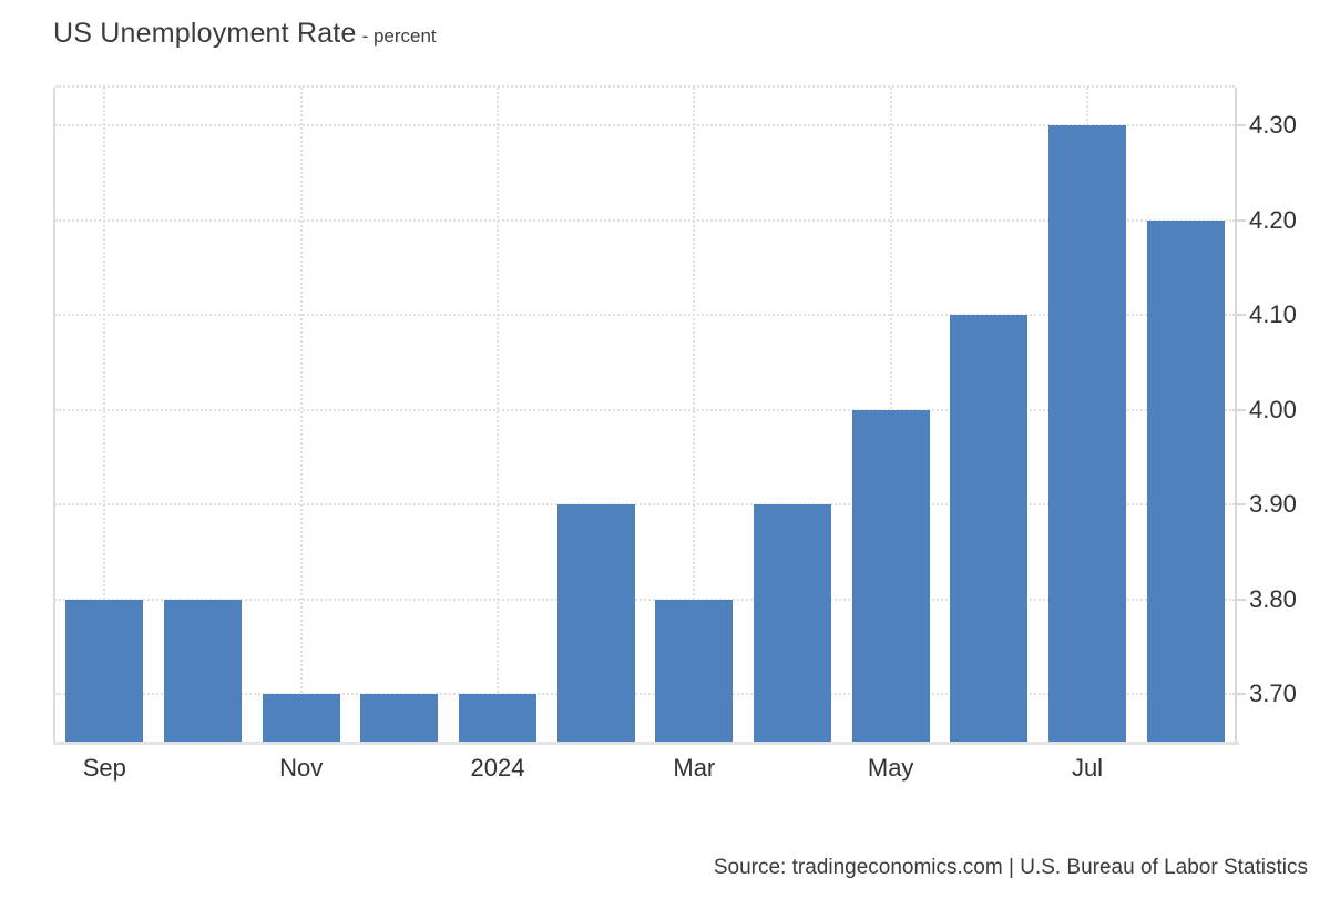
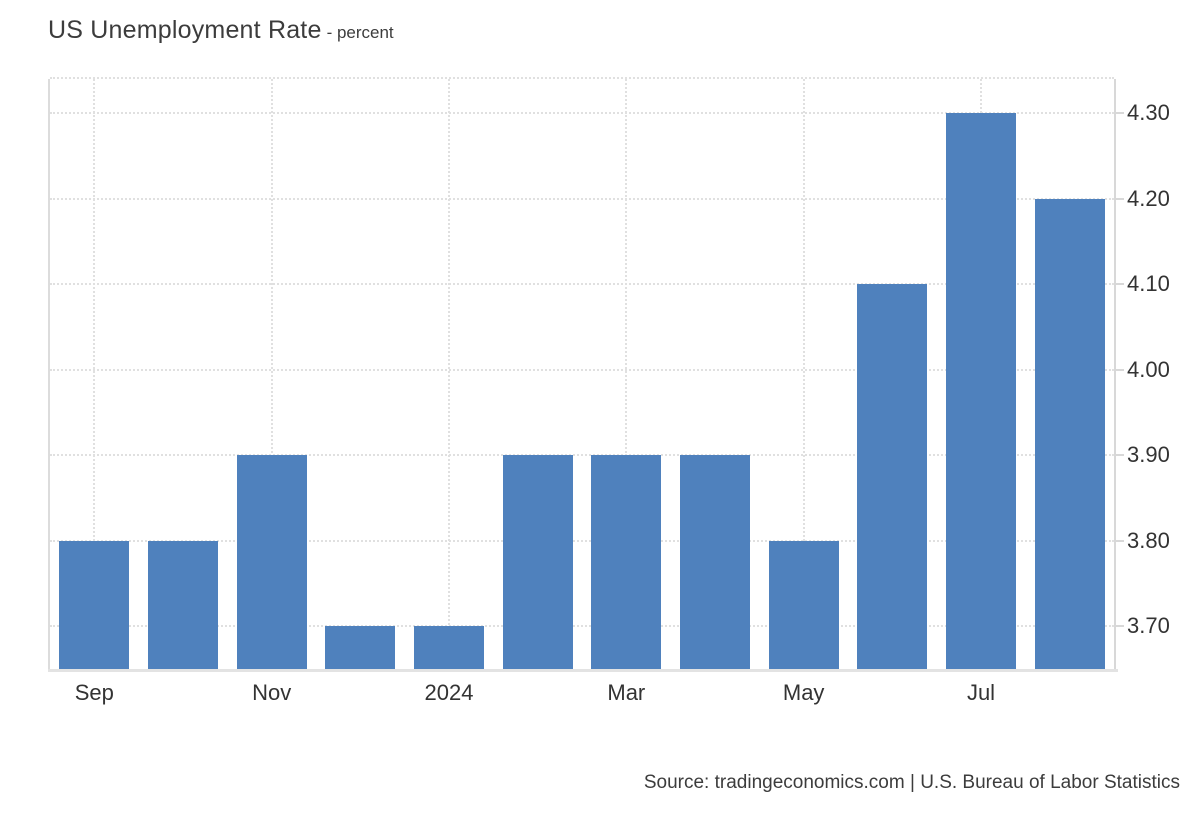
Nov: 3.7 -> 3.9
Mar: 3.8 -> 3.9
May: 4.0 -> 3.8
